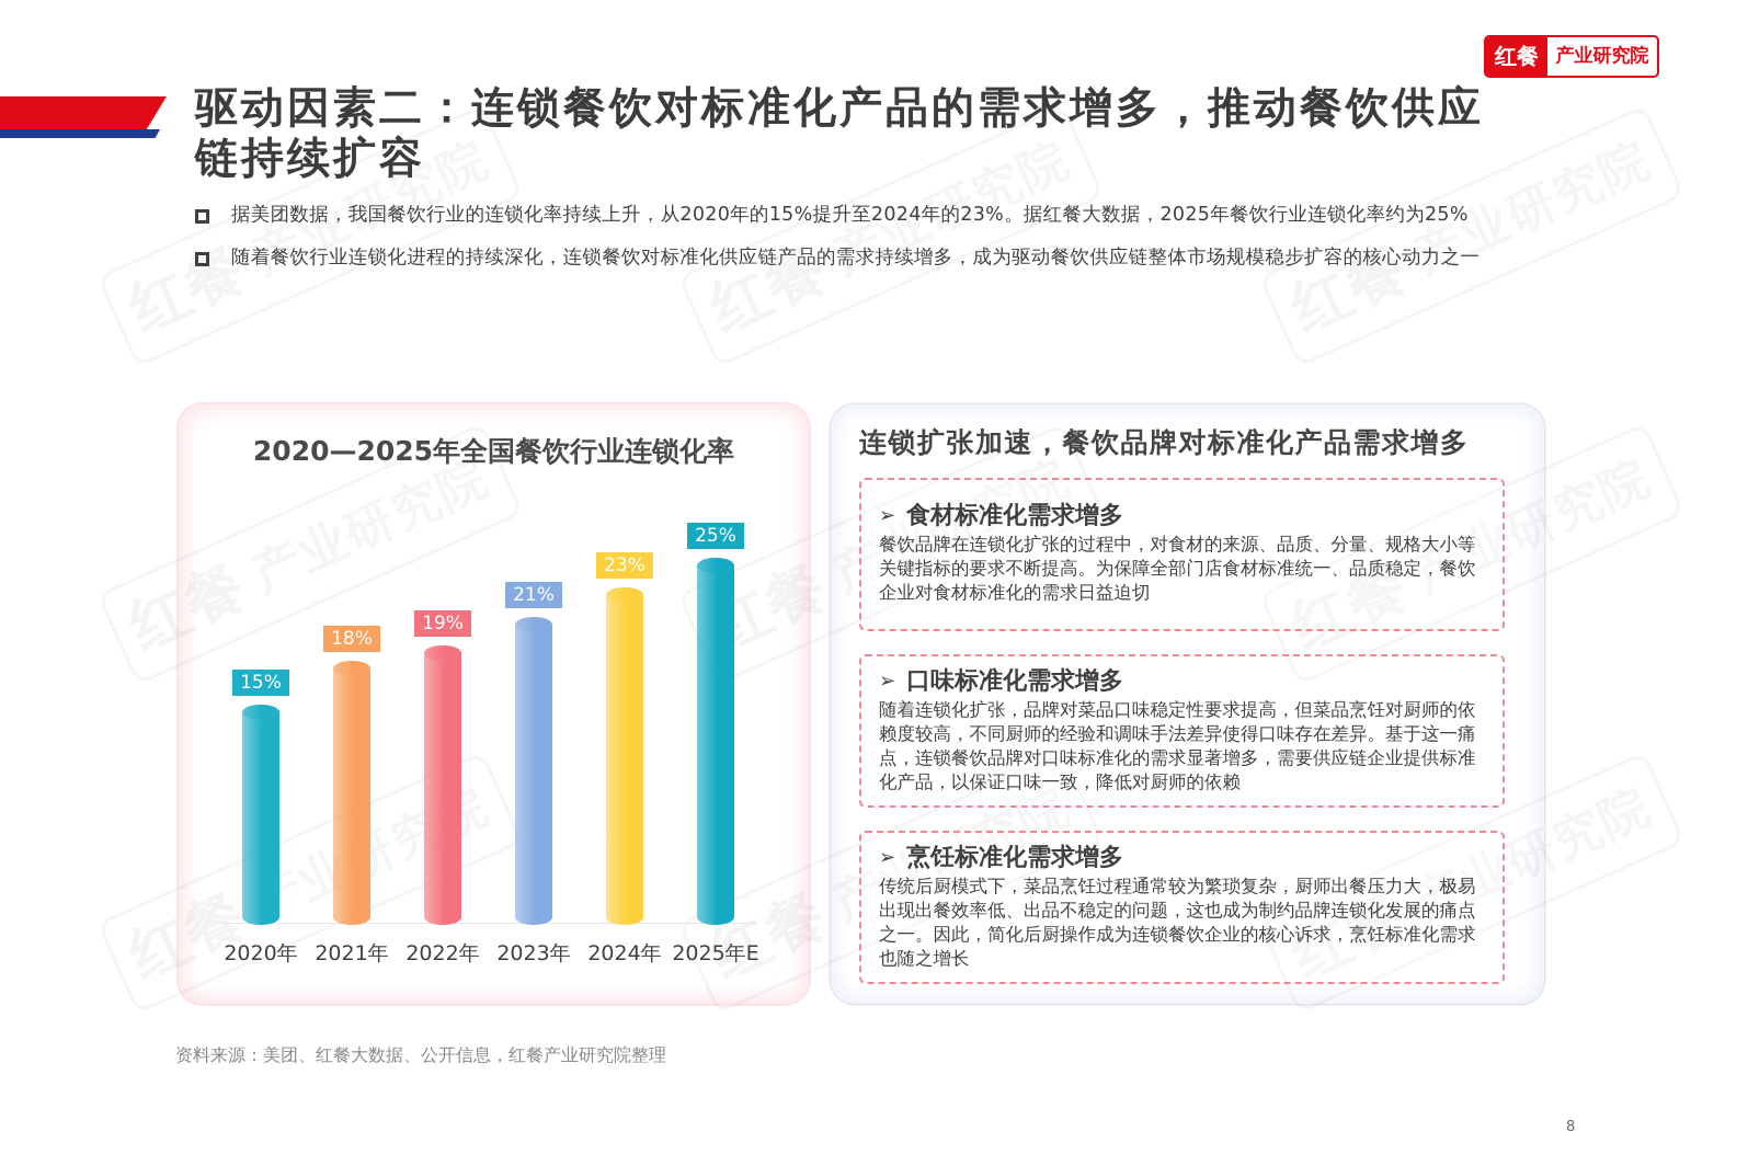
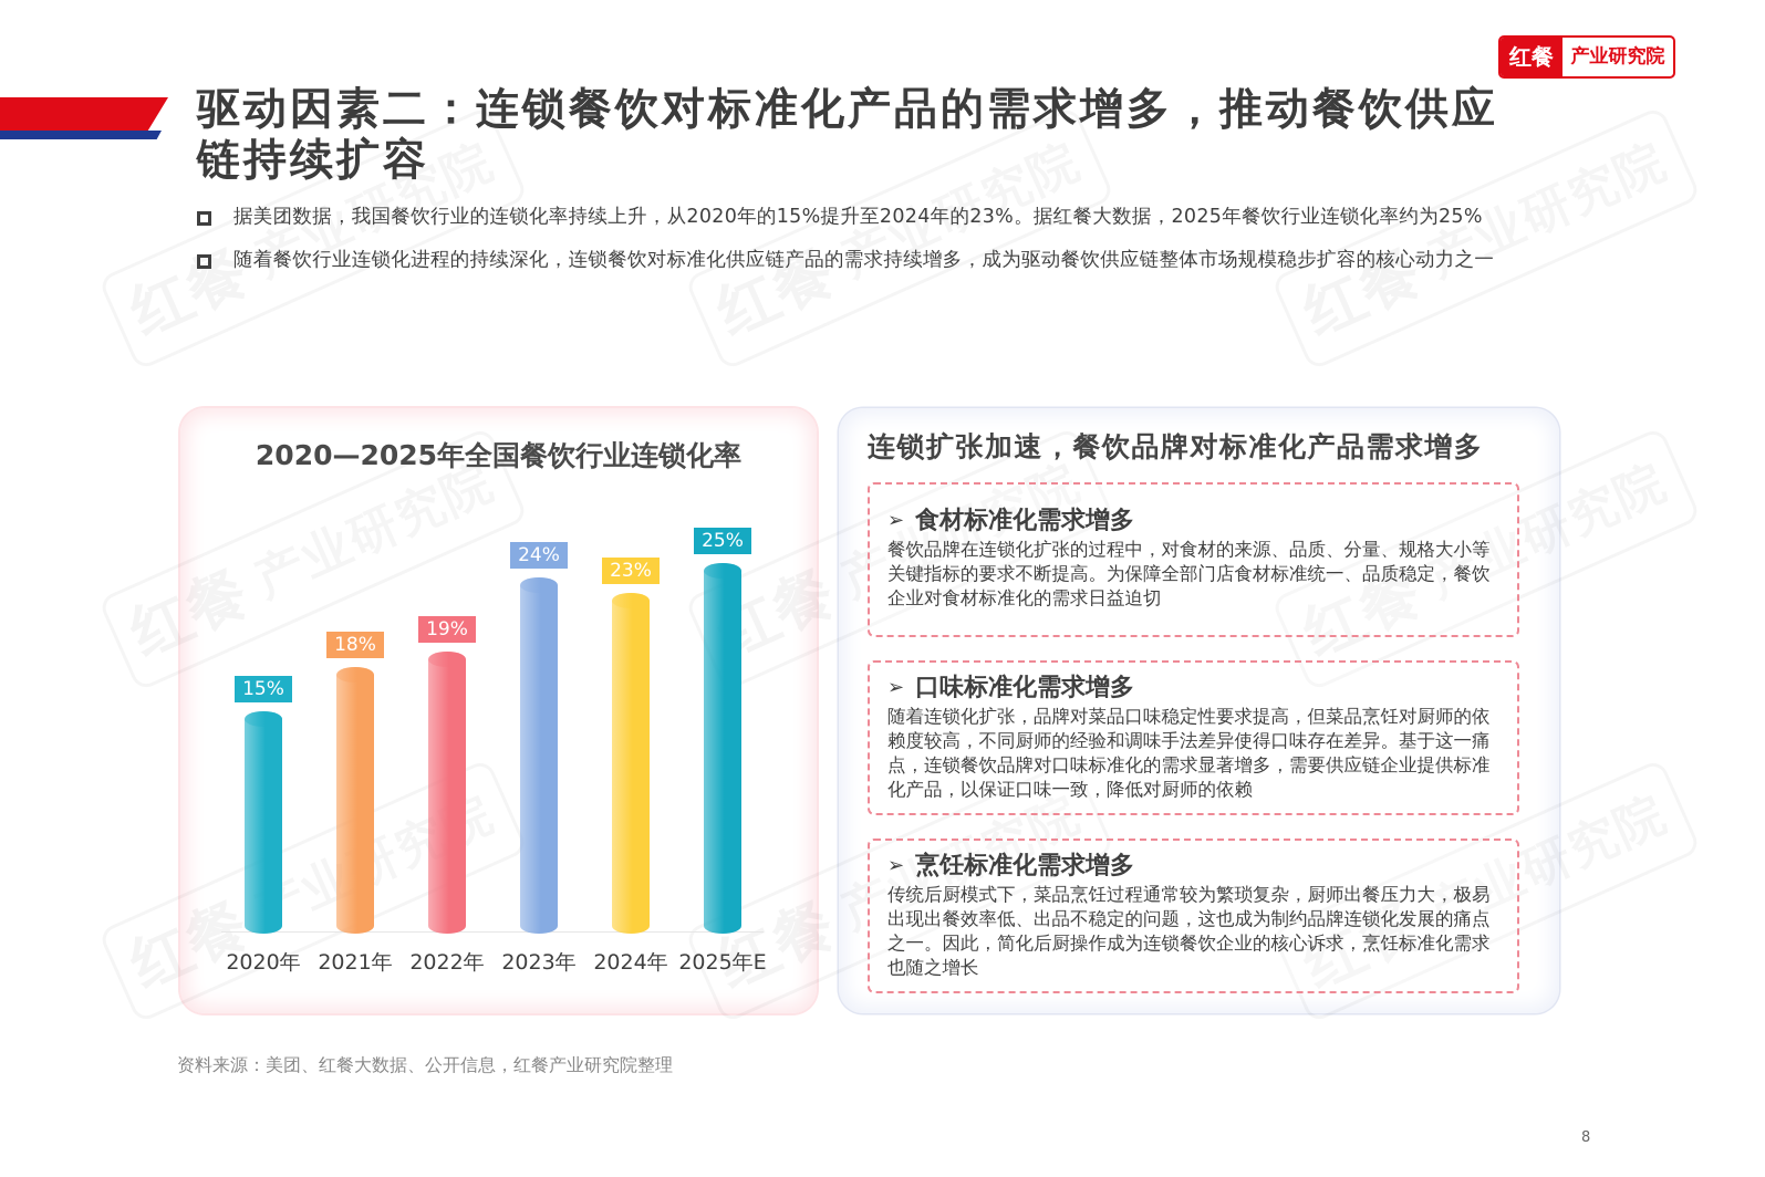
2023年: 21% -> 24%
